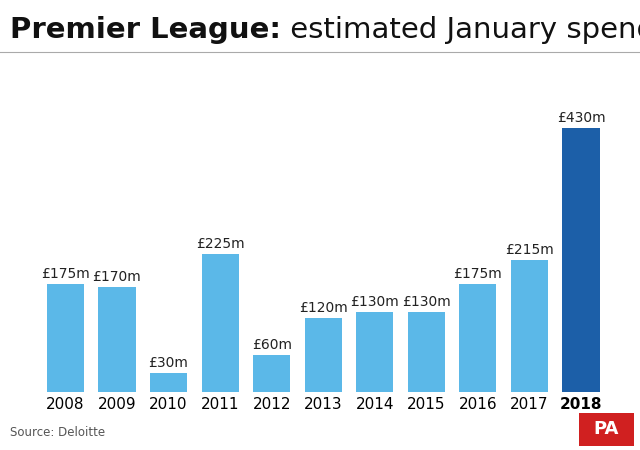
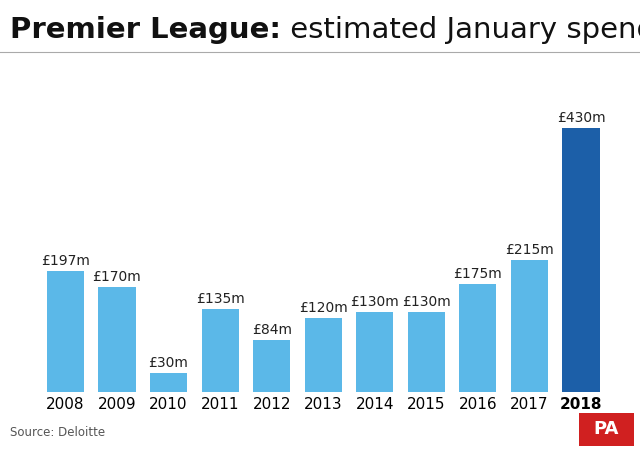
2008: £175m -> £197m
2011: £225m -> £135m
2012: £60m -> £84m
